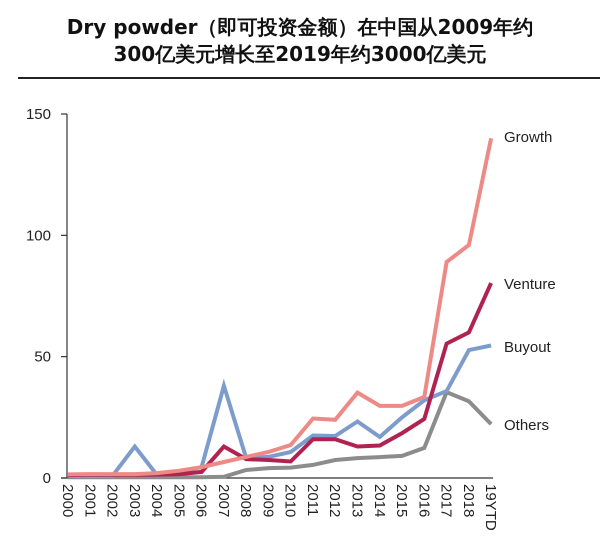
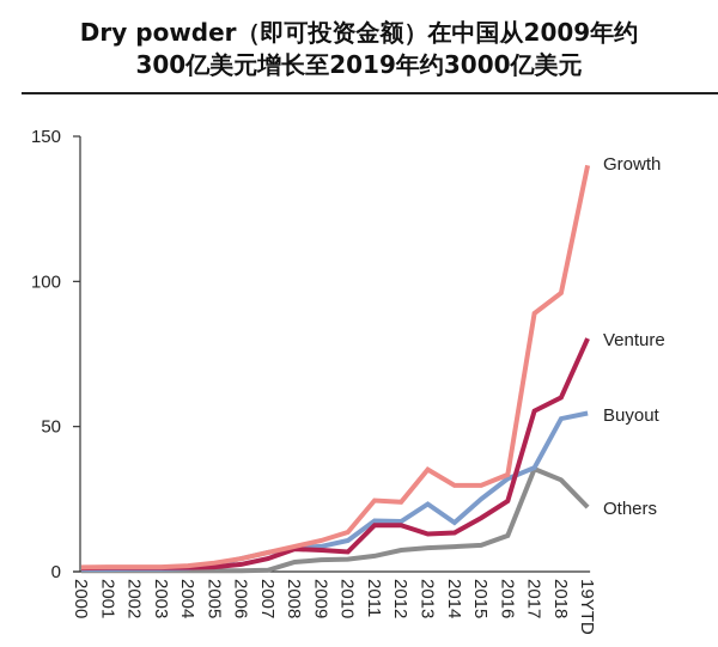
Buyout/2003: 13 -> 1
Venture/2007: 13 -> 4
Buyout/2007: 38 -> 7
